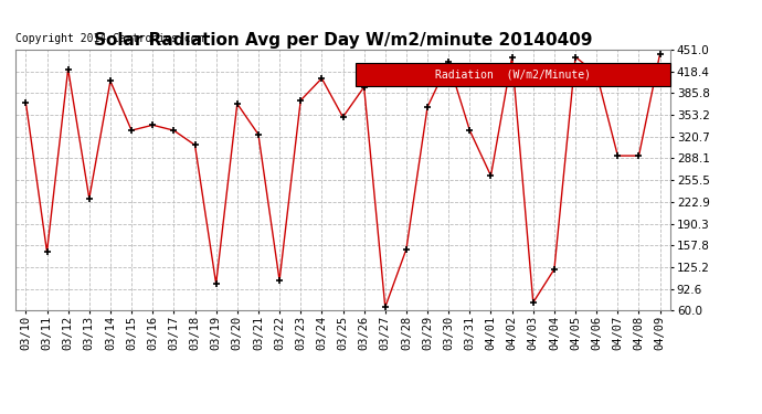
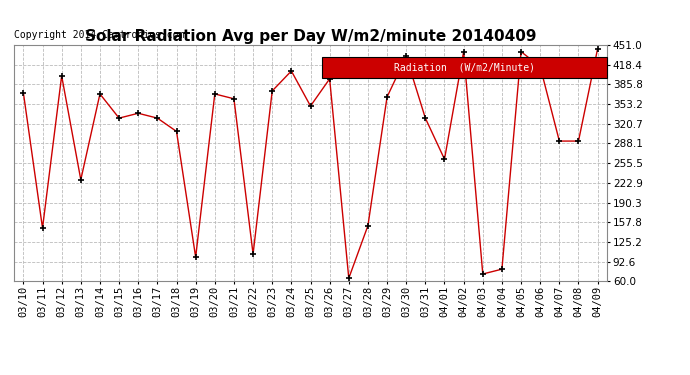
03/12: 422 -> 400
03/14: 404 -> 370
03/21: 324 -> 362
04/04: 122 -> 80
